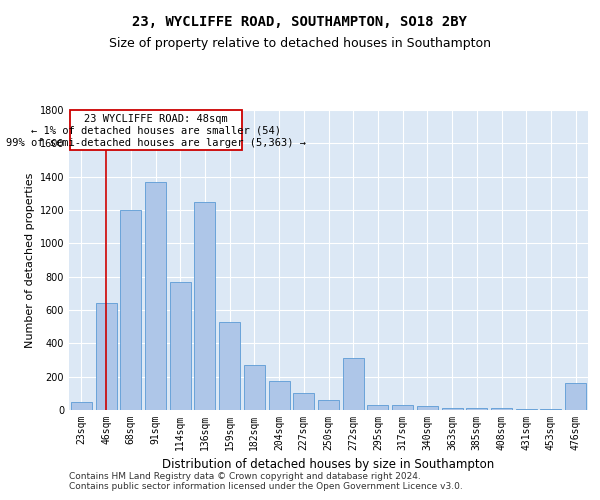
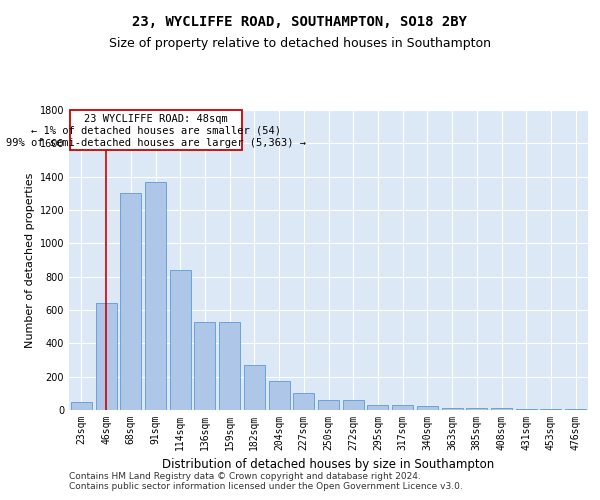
68sqm: 1200 -> 1300
114sqm: 770 -> 840
136sqm: 1250 -> 530
272sqm: 310 -> 60
476sqm: 160 -> 0
